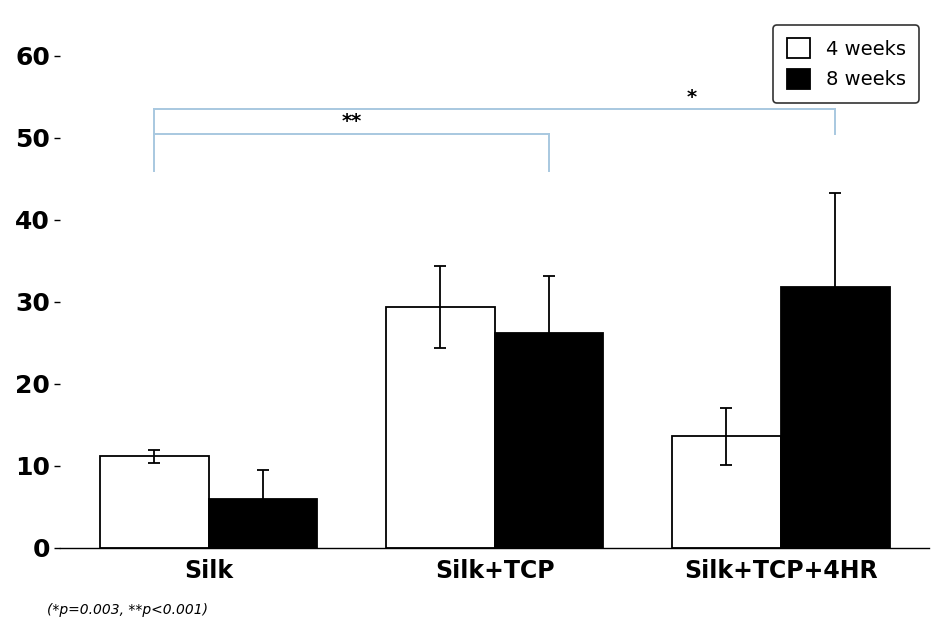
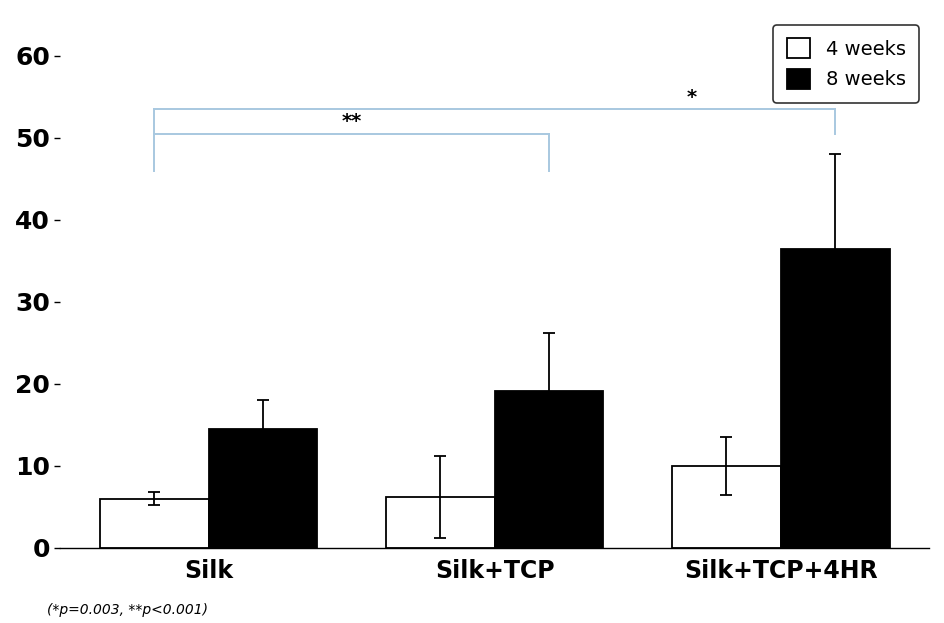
4 weeks/Silk: 11.2 -> 6.0
8 weeks/Silk: 6.0 -> 14.5
4 weeks/Silk+TCP: 29.4 -> 6.2
8 weeks/Silk+TCP: 26.2 -> 19.2
4 weeks/Silk+TCP+4HR: 13.6 -> 10.0
8 weeks/Silk+TCP+4HR: 31.8 -> 36.5
